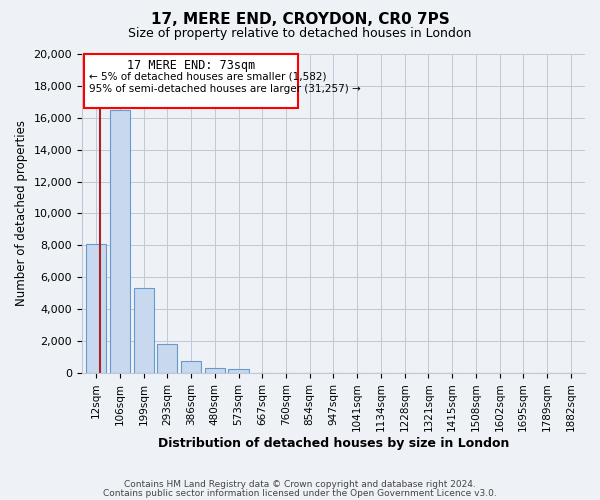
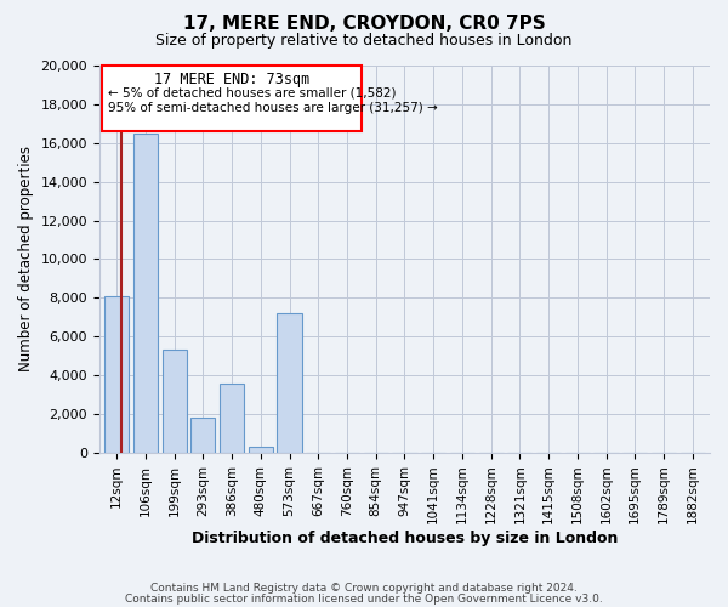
386sqm: 800 -> 3,600
573sqm: 200 -> 7,200
